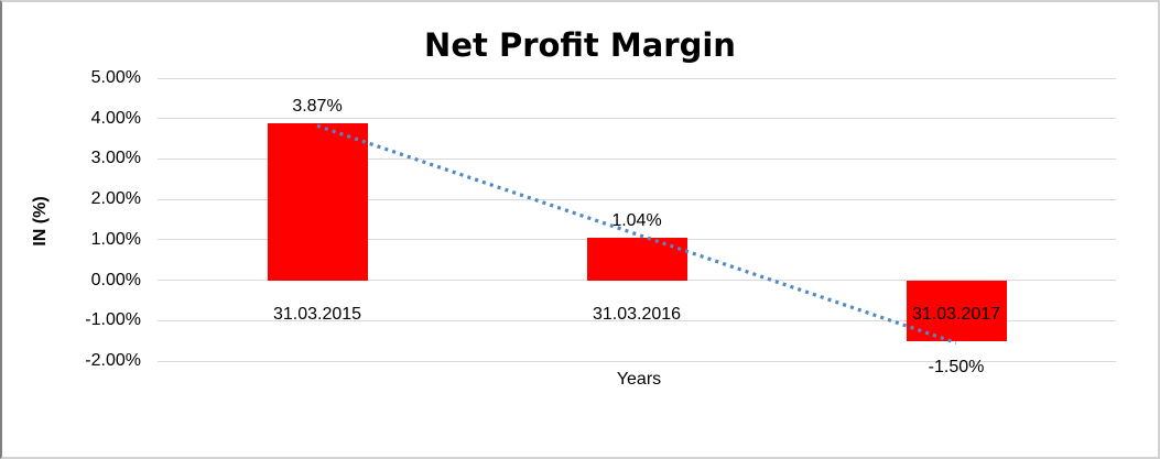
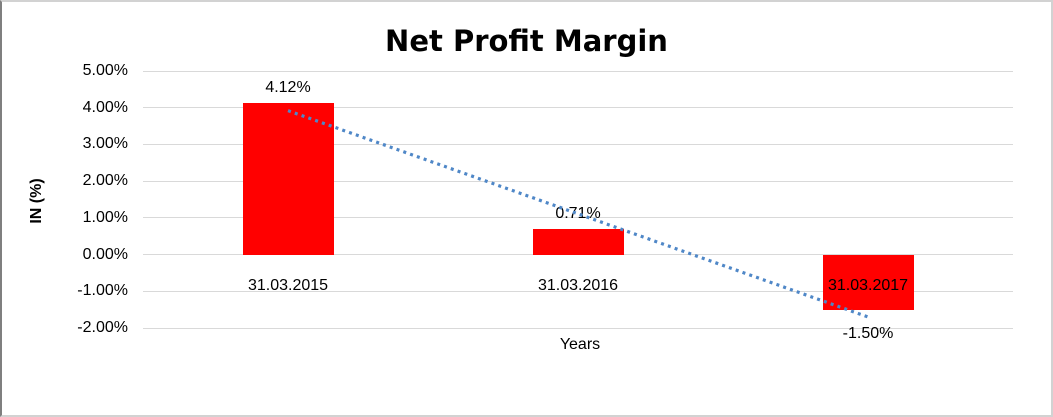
31.03.2015: 3.87% -> 4.12%
31.03.2016: 1.04% -> 0.71%
